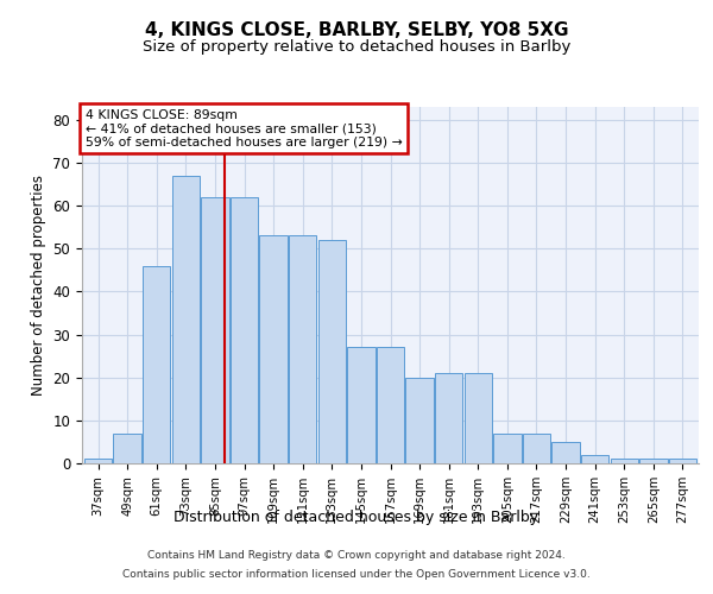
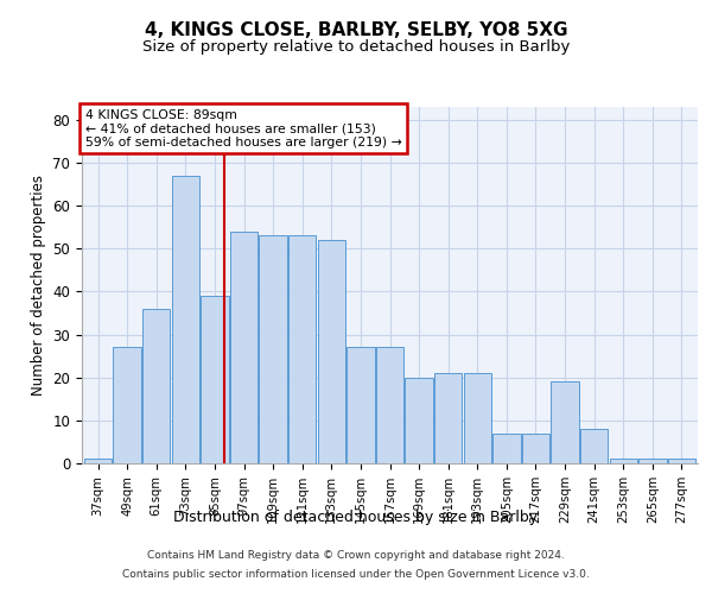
49sqm: 7 -> 27
61sqm: 46 -> 36
85sqm: 62 -> 39
97sqm: 62 -> 54
229sqm: 5 -> 19
241sqm: 2 -> 8
